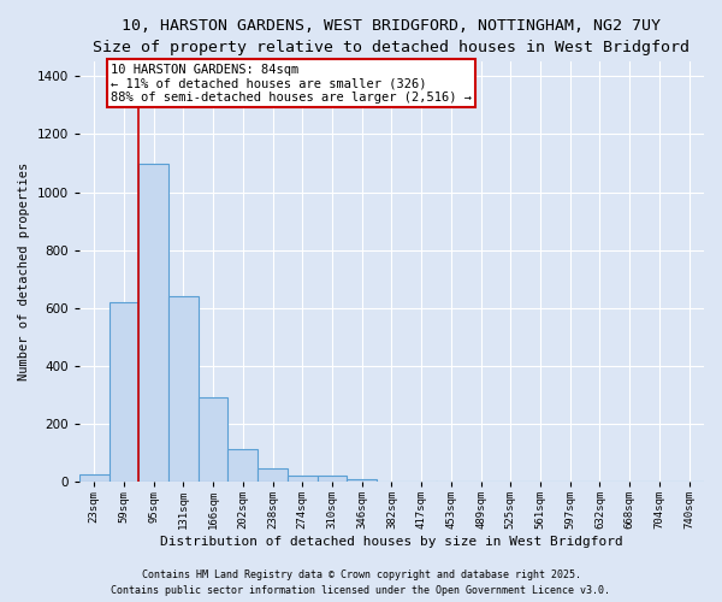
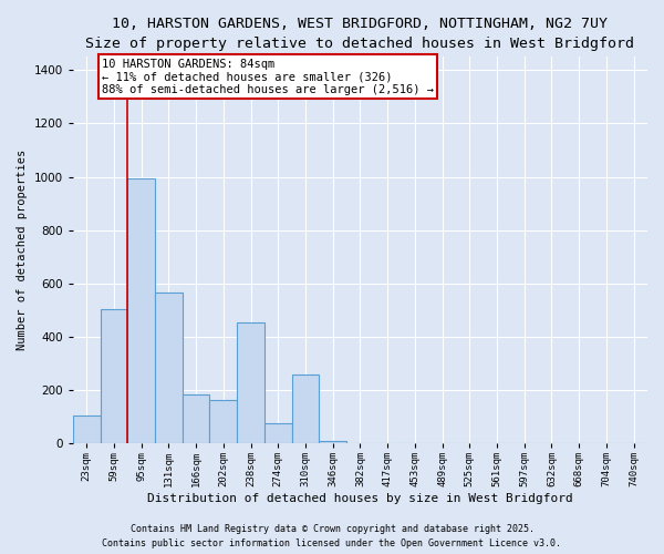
23sqm: 25 -> 105
59sqm: 620 -> 505
95sqm: 1100 -> 995
131sqm: 640 -> 565
166sqm: 290 -> 185
202sqm: 115 -> 165
238sqm: 45 -> 455
274sqm: 20 -> 75
310sqm: 20 -> 260
